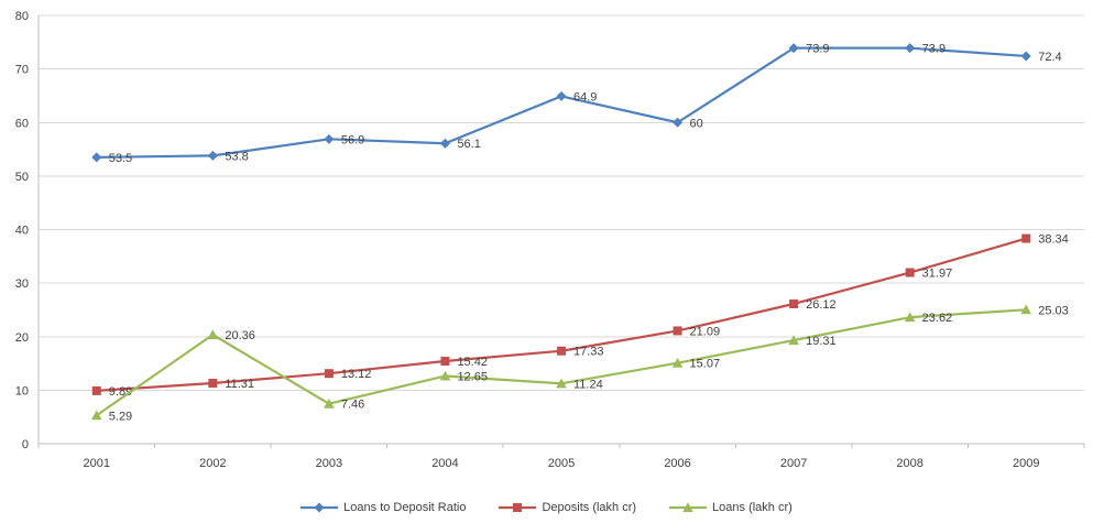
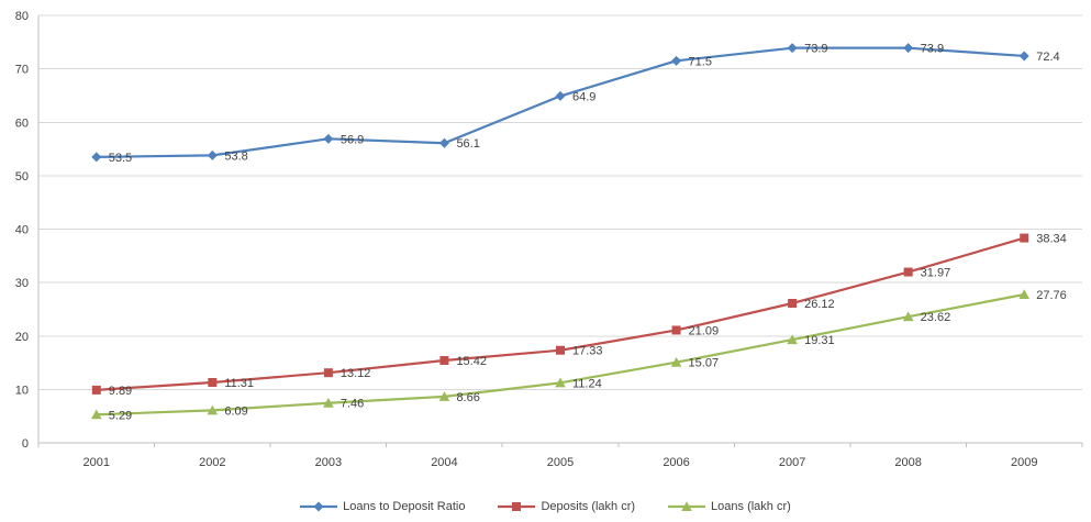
Loans (lakh cr)/2002: 20.36 -> 6.09
Loans (lakh cr)/2004: 12.65 -> 8.66
Loans to Deposit Ratio/2006: 60 -> 71.5
Loans (lakh cr)/2009: 25.03 -> 27.76
